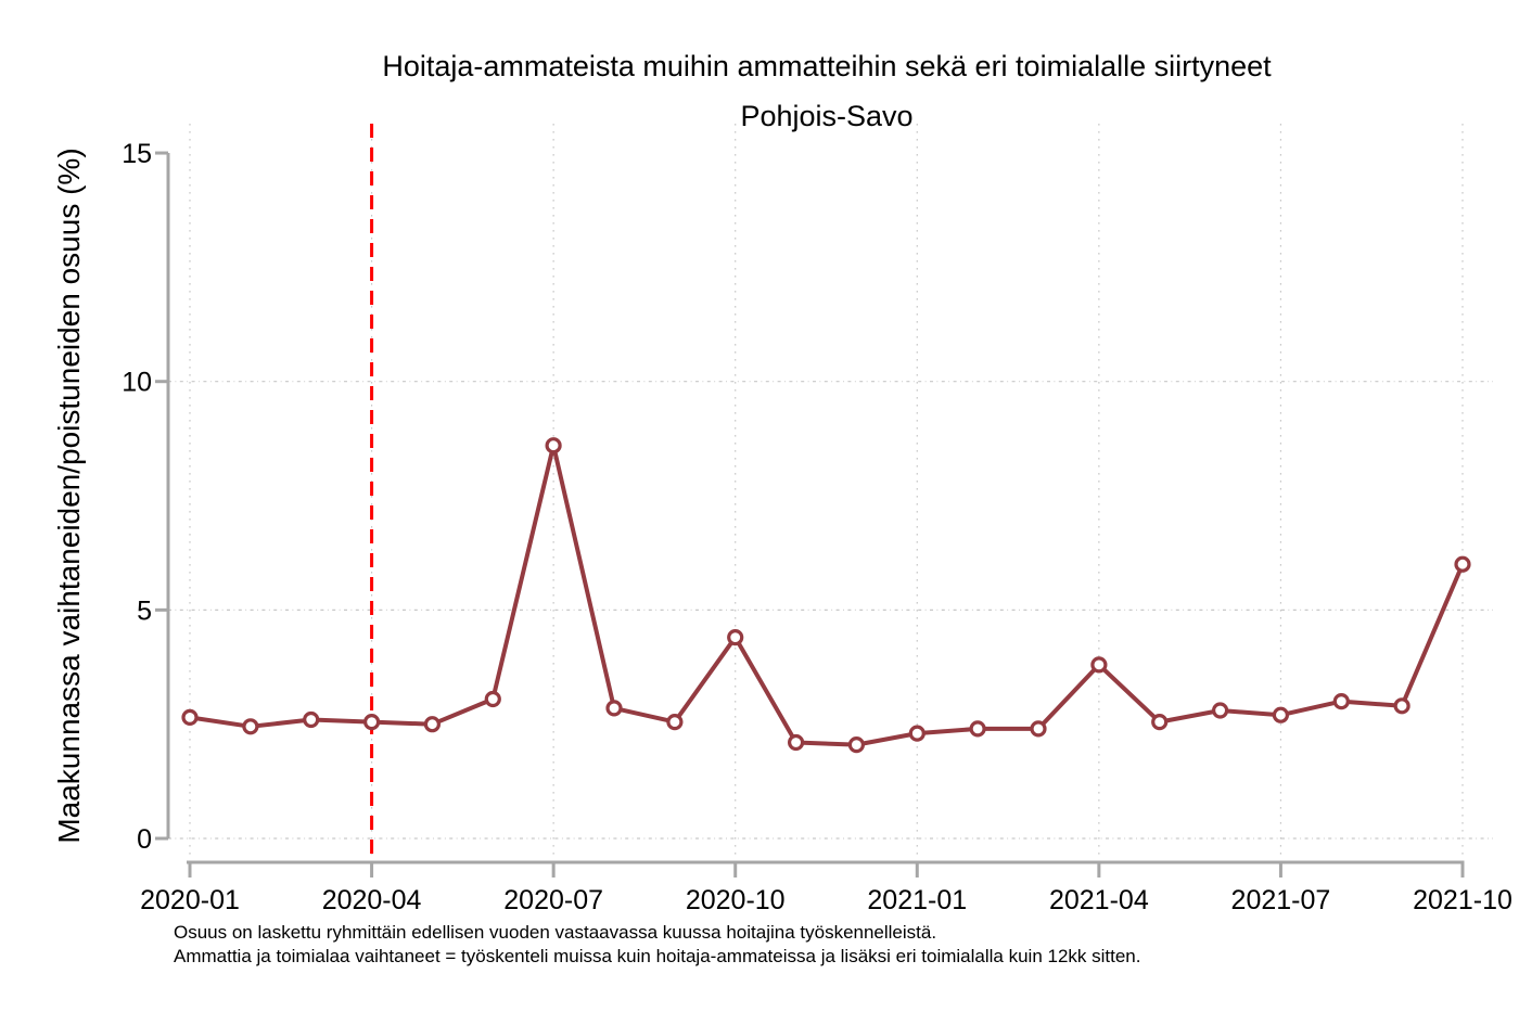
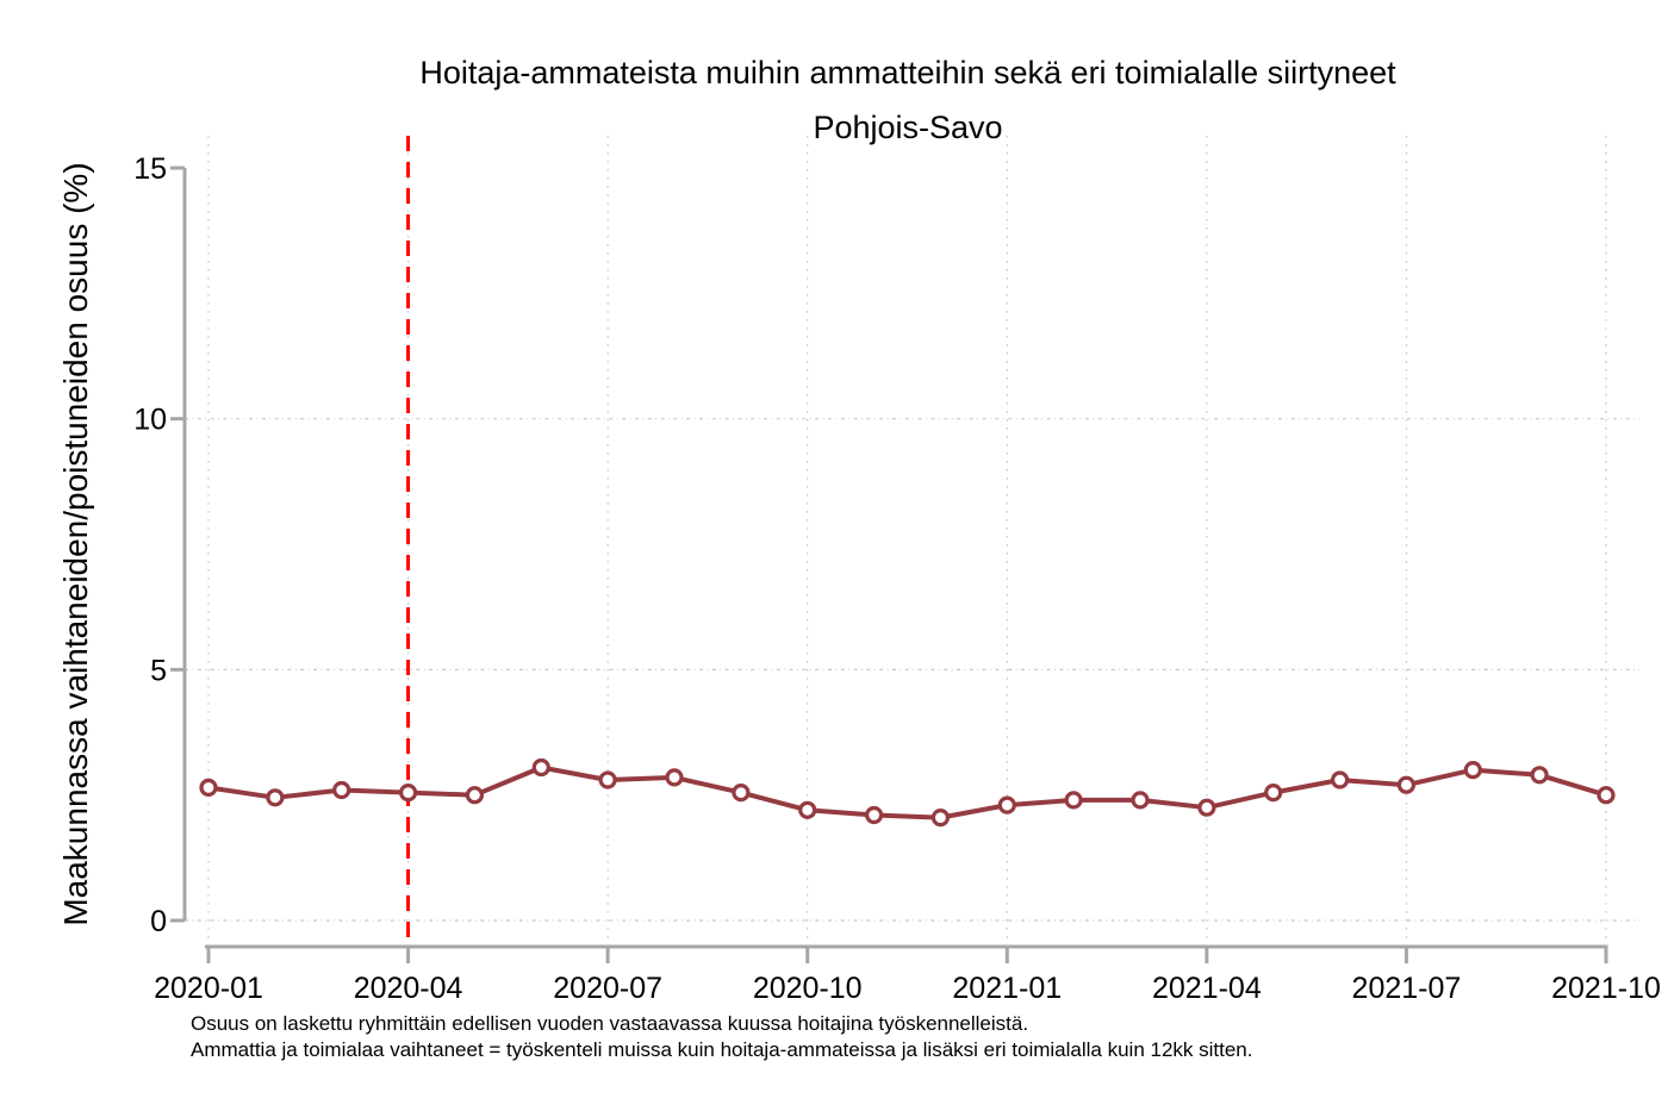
2020-07: 8.6 -> 2.8
2020-10: 4.4 -> 2.2
2021-04: 3.8 -> 2.2
2021-10: 6.0 -> 2.5
